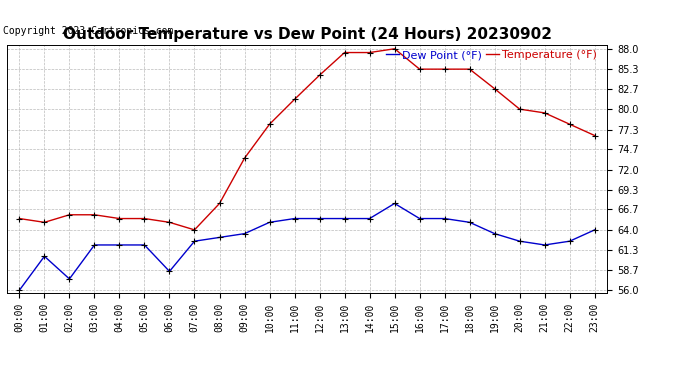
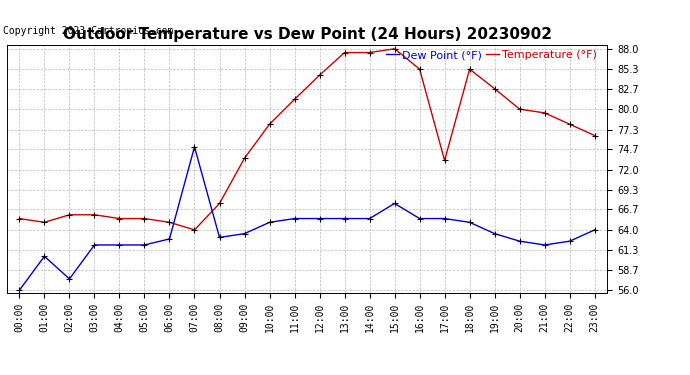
Dew Point (°F)/06:00: 58.5 -> 62.8
Dew Point (°F)/07:00: 62.5 -> 75.0
Temperature (°F)/17:00: 85.3 -> 73.2
